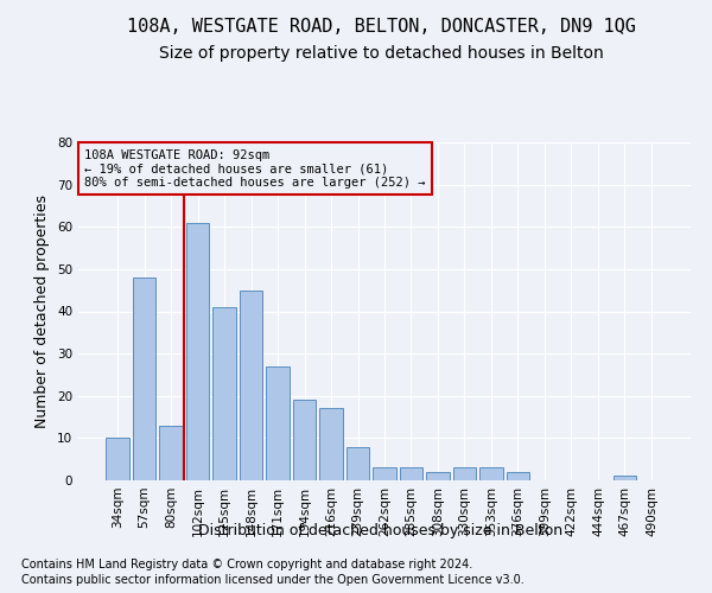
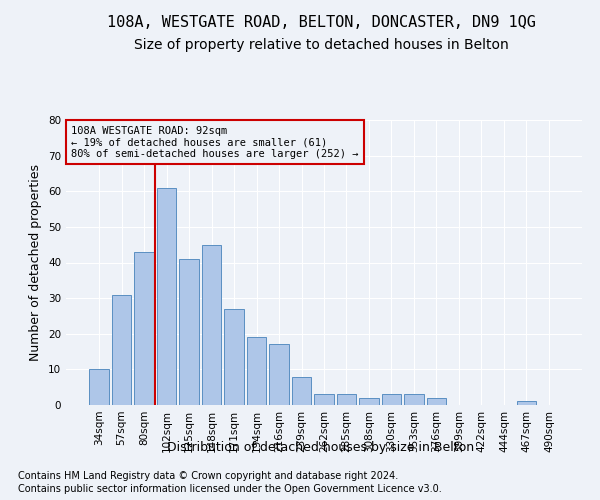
57sqm: 48 -> 31
80sqm: 13 -> 43
